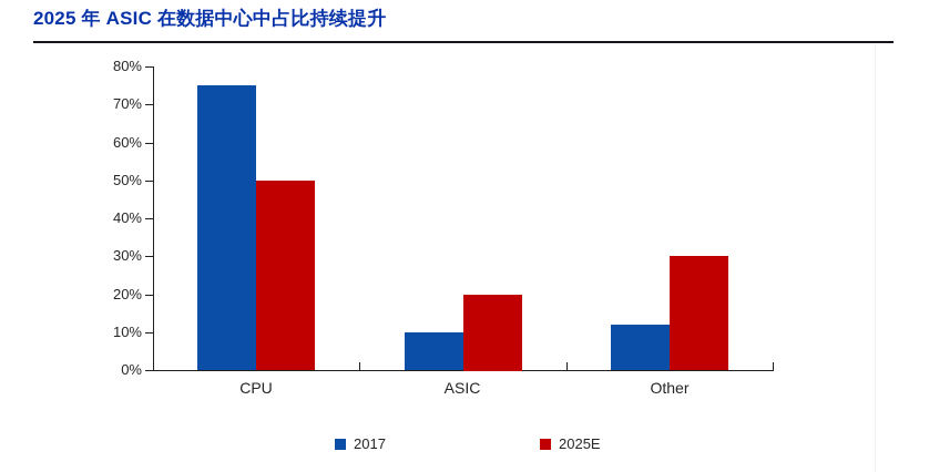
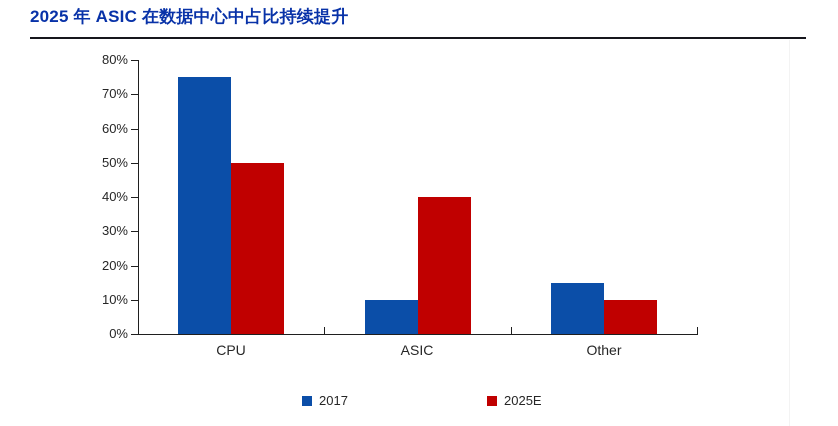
2025E/ASIC: 20% -> 40%
2017/Other: 12% -> 15%
2025E/Other: 30% -> 10%
